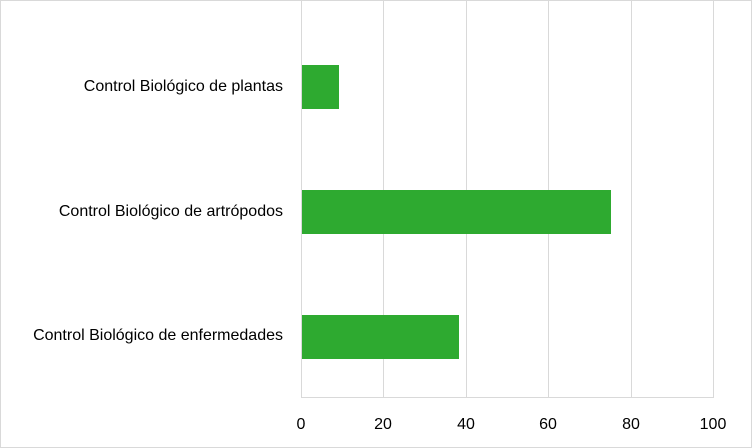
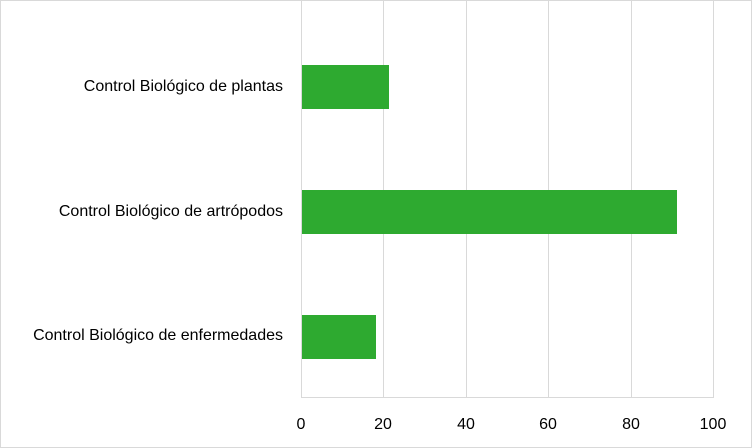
Control Biológico de plantas: 9 -> 21
Control Biológico de artrópodos: 75 -> 91
Control Biológico de enfermedades: 38 -> 18
